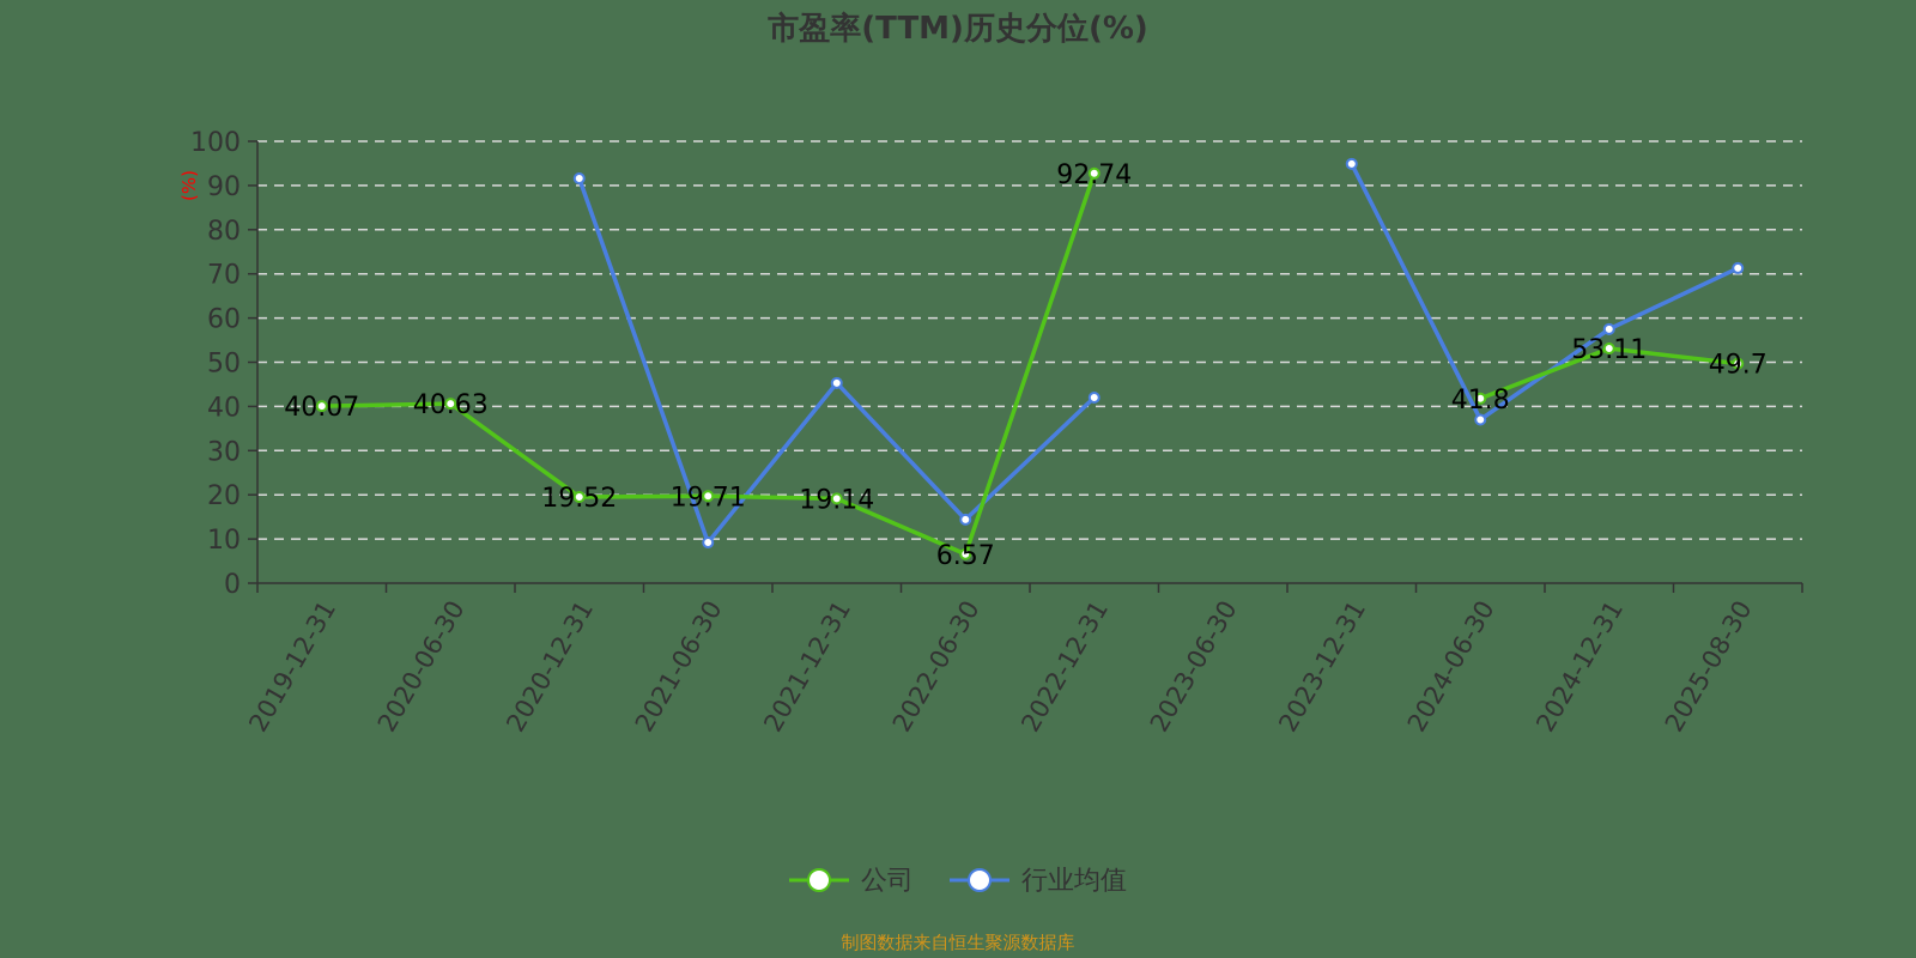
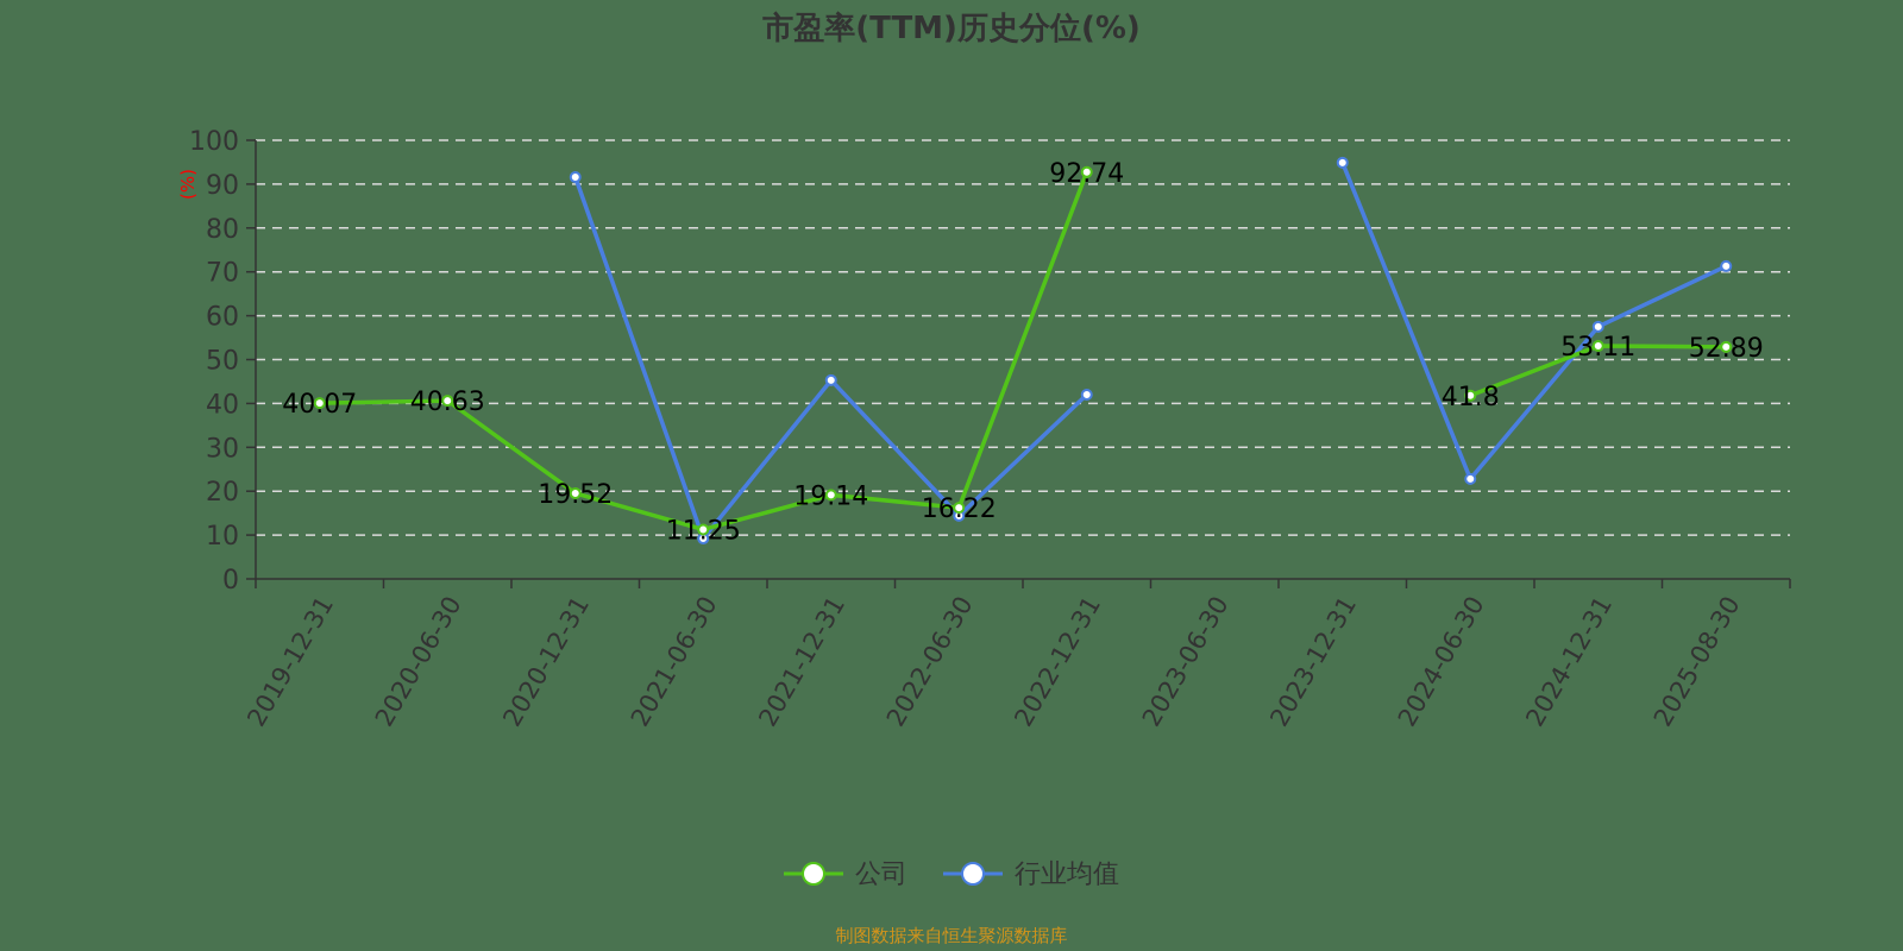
公司/2021-06-30: 19.71 -> 11.25
公司/2022-06-30: 6.57 -> 16.22
行业均值/2024-06-30: 37 -> 23
公司/2025-08-30: 49.7 -> 52.89
